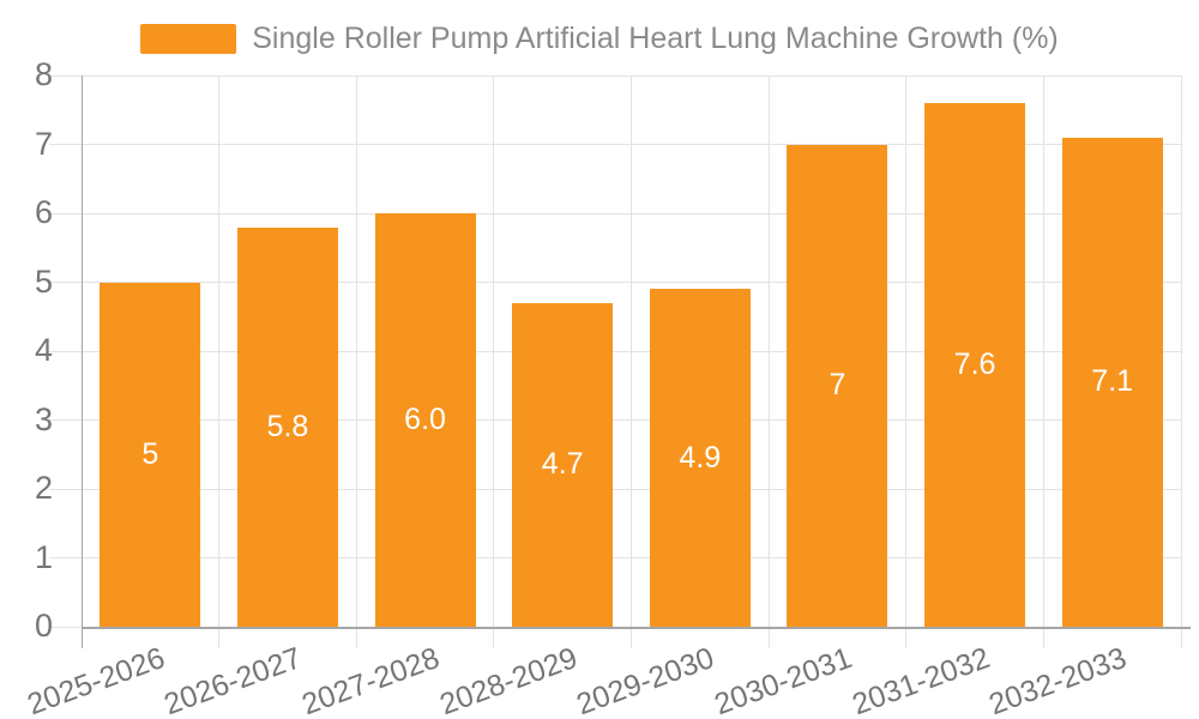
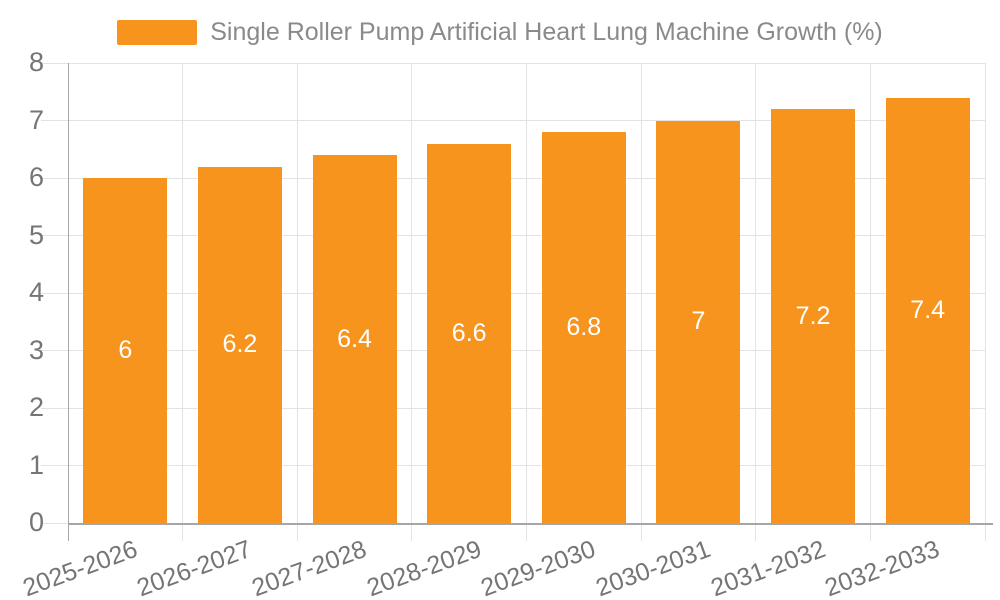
2025-2026: 5 -> 6
2026-2027: 5.8 -> 6.2
2027-2028: 6.0 -> 6.4
2028-2029: 4.7 -> 6.6
2029-2030: 4.9 -> 6.8
2031-2032: 7.6 -> 7.2
2032-2033: 7.1 -> 7.4
